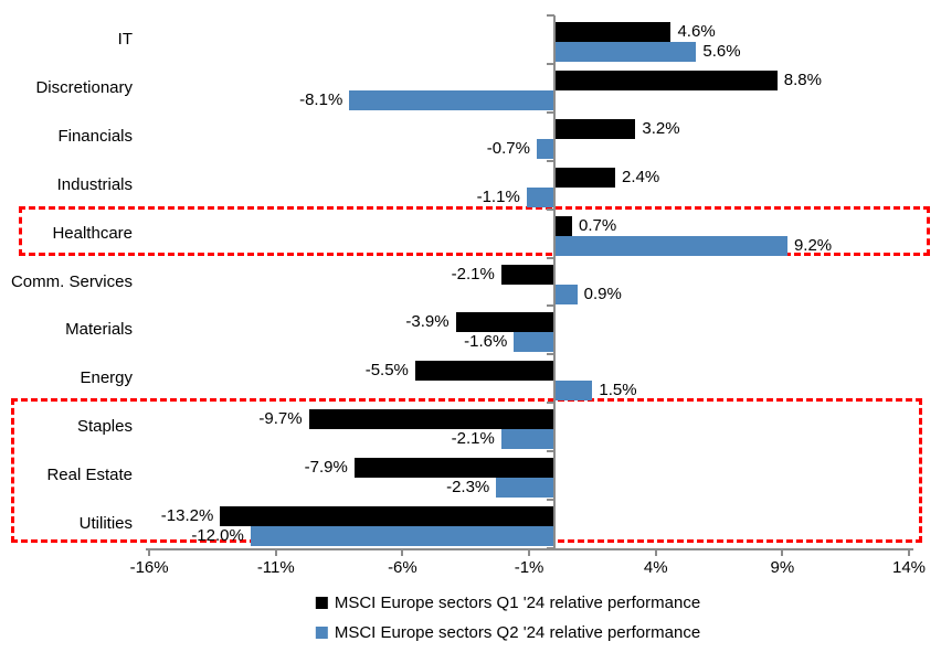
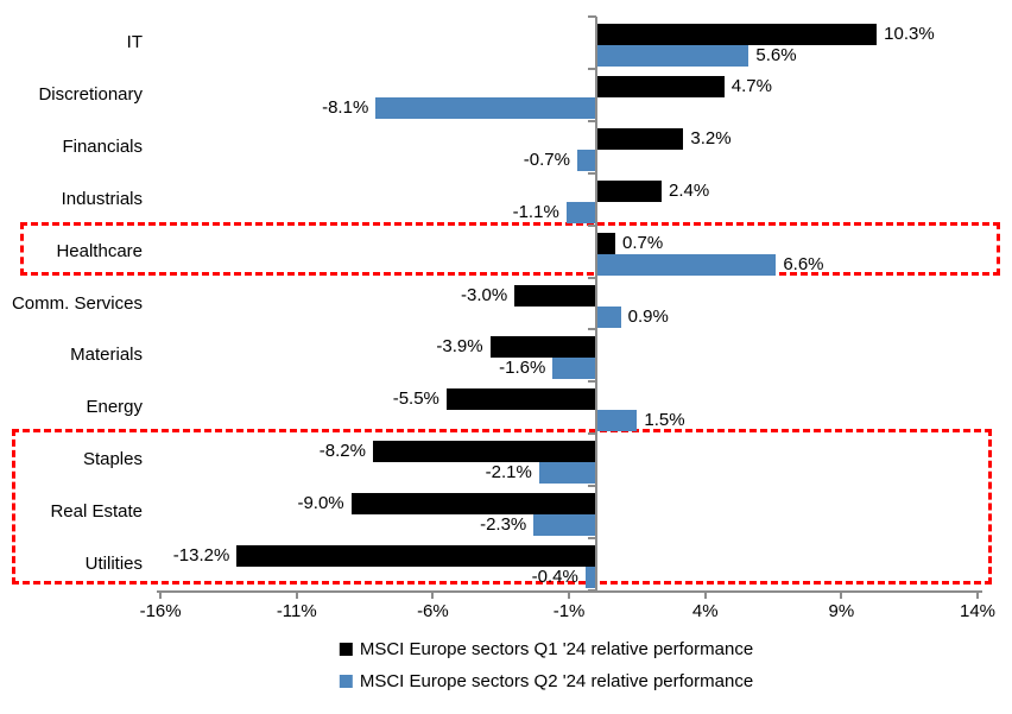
MSCI Europe sectors Q1 '24 relative performance/IT: 4.6% -> 10.3%
MSCI Europe sectors Q1 '24 relative performance/Discretionary: 8.8% -> 4.7%
MSCI Europe sectors Q2 '24 relative performance/Healthcare: 9.2% -> 6.6%
MSCI Europe sectors Q1 '24 relative performance/Comm. Services: -2.1% -> -3.0%
MSCI Europe sectors Q1 '24 relative performance/Staples: -9.7% -> -8.2%
MSCI Europe sectors Q1 '24 relative performance/Real Estate: -7.9% -> -9.0%
MSCI Europe sectors Q2 '24 relative performance/Utilities: -12.0% -> -0.4%
